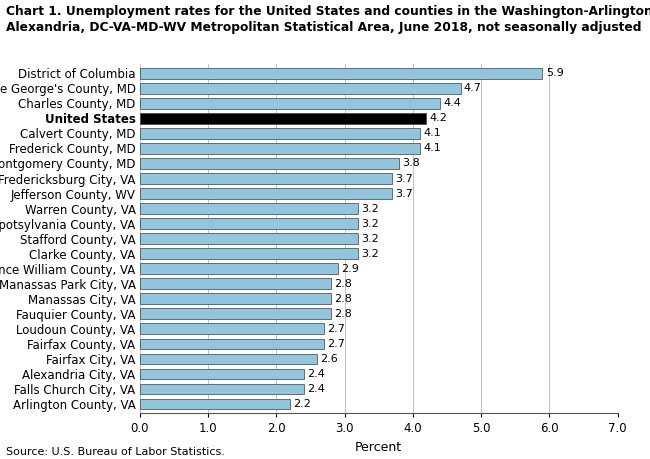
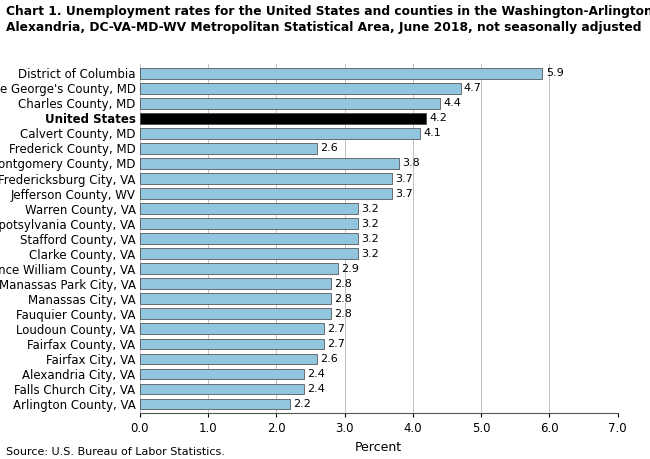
Frederick County, MD: 4.1 -> 2.6
